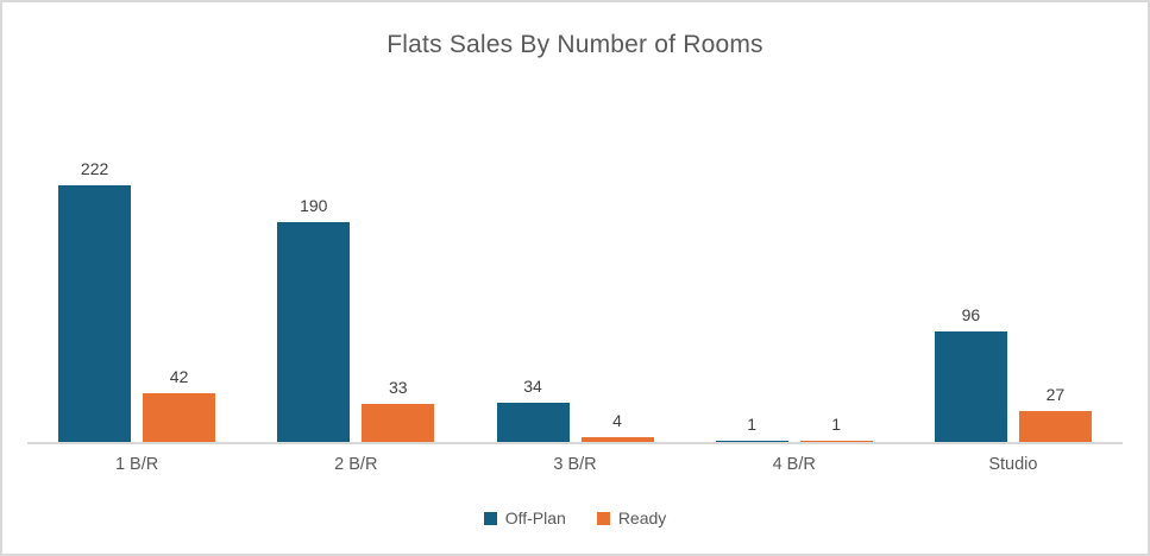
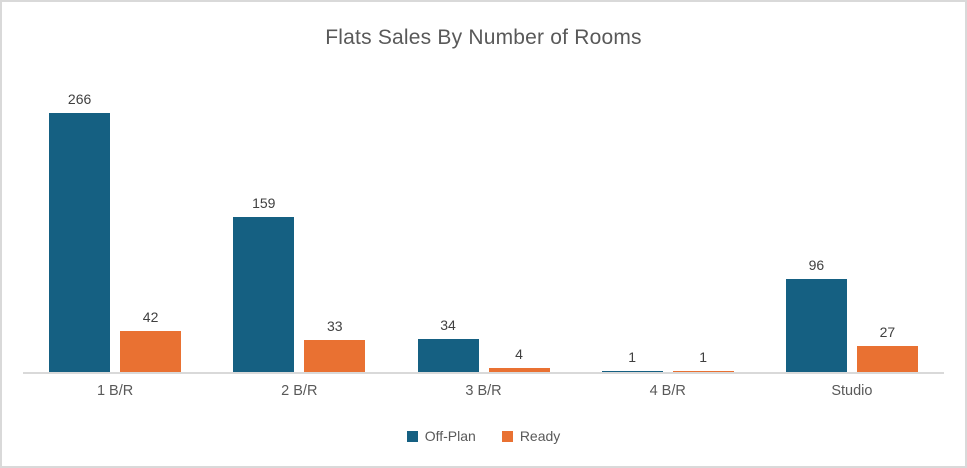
Off-Plan/1 B/R: 222 -> 266
Off-Plan/2 B/R: 190 -> 159
